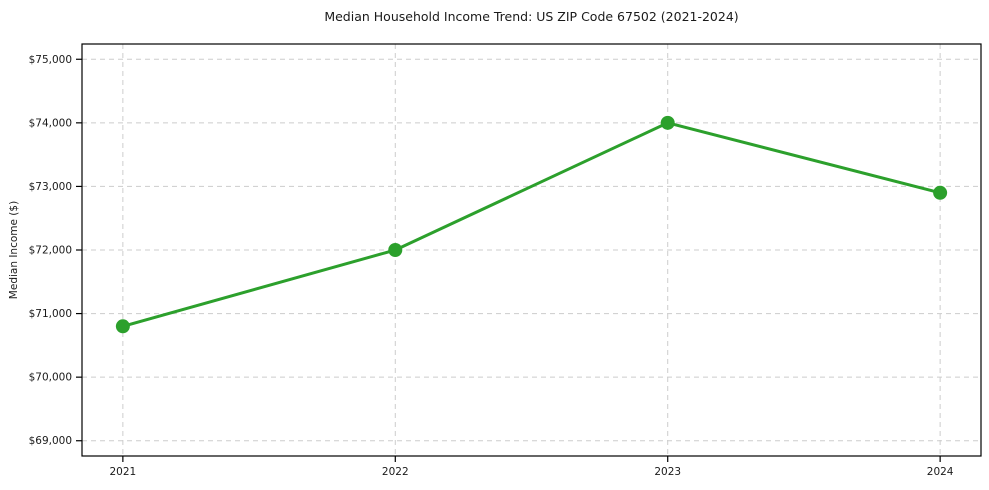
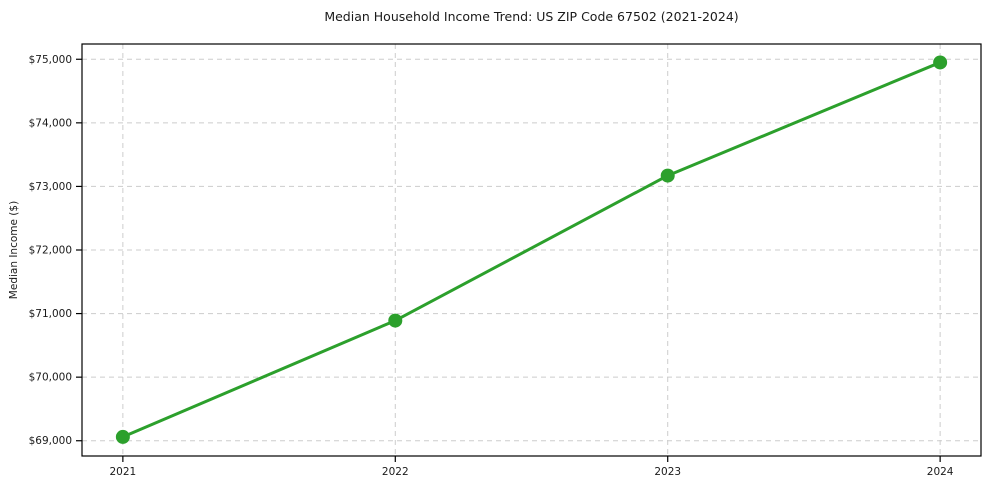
2021: $70800 -> $69100
2022: $72000 -> $70900
2023: $74000 -> $73200
2024: $72900 -> $75000
